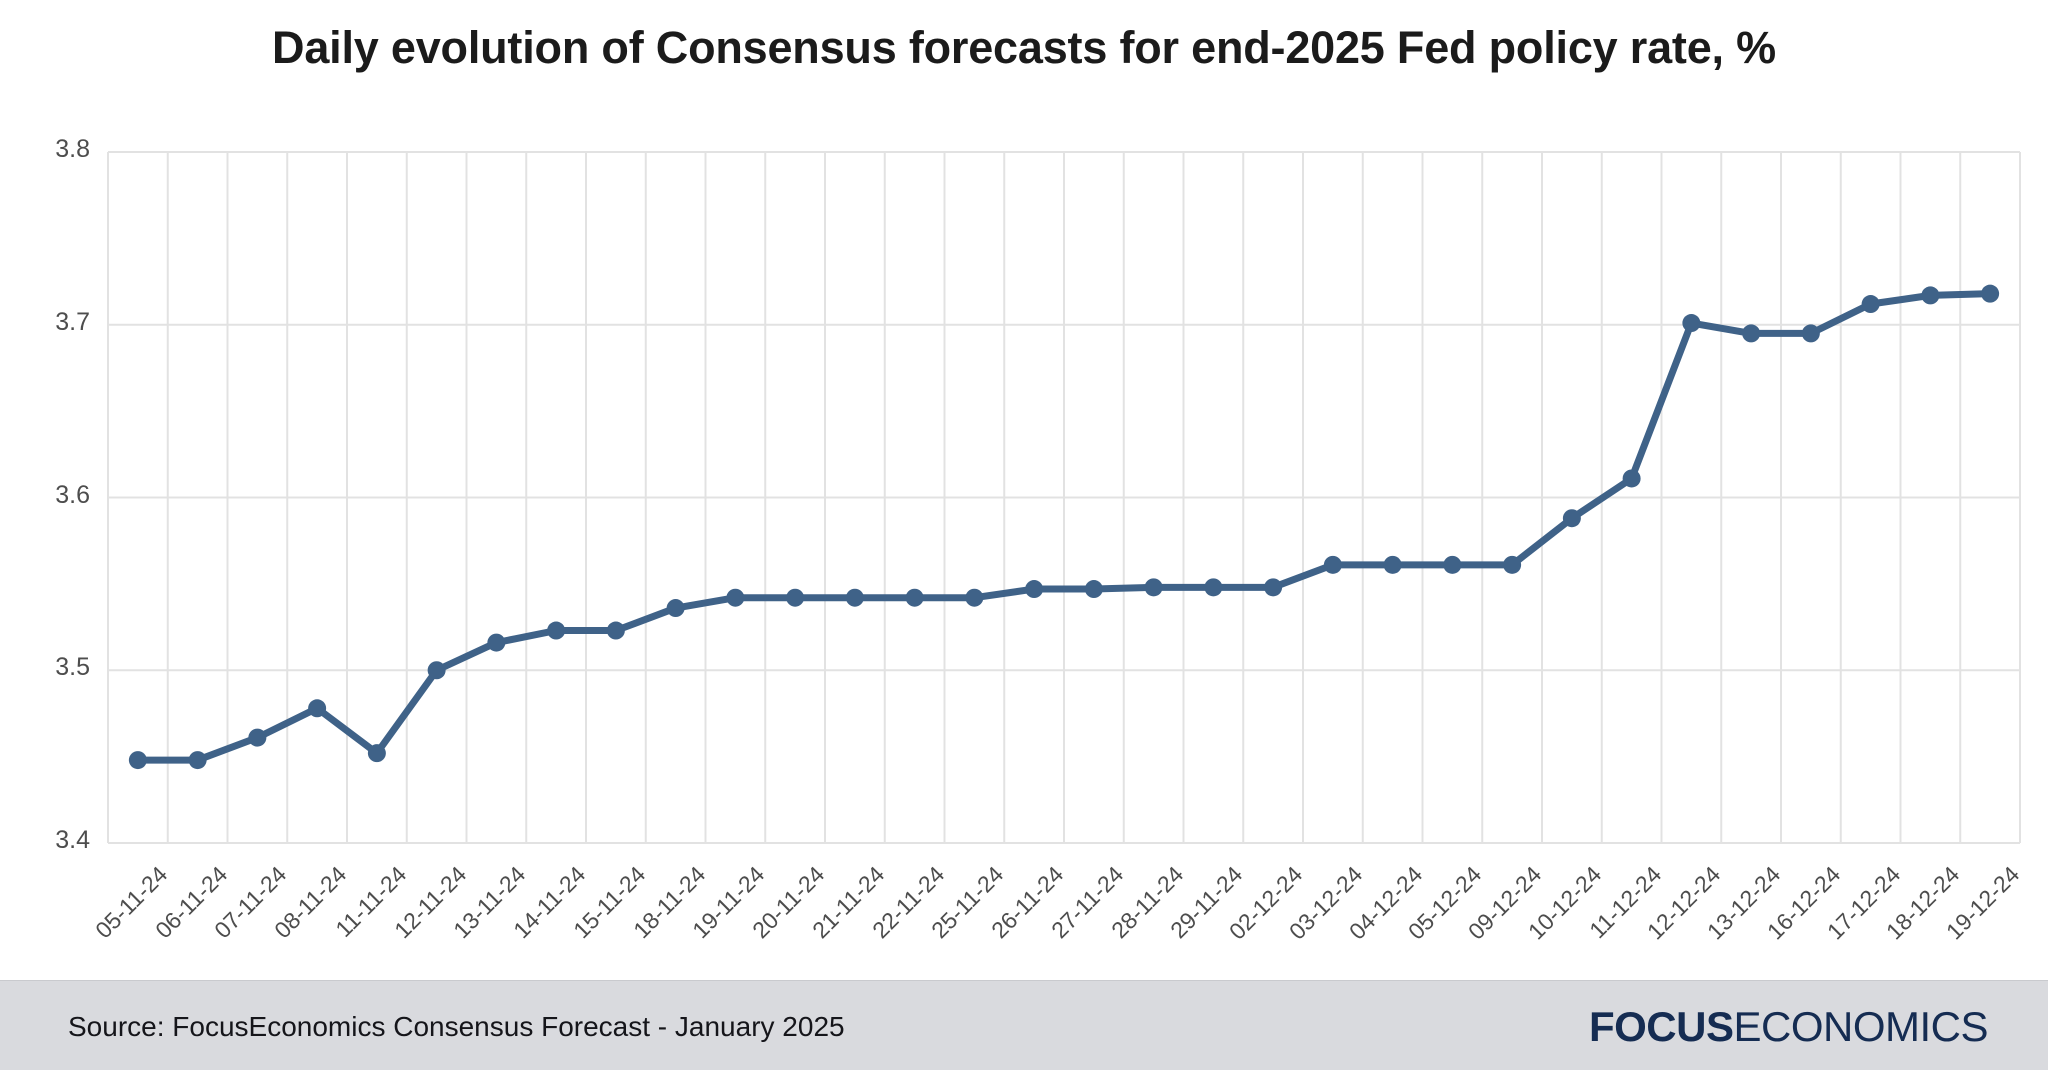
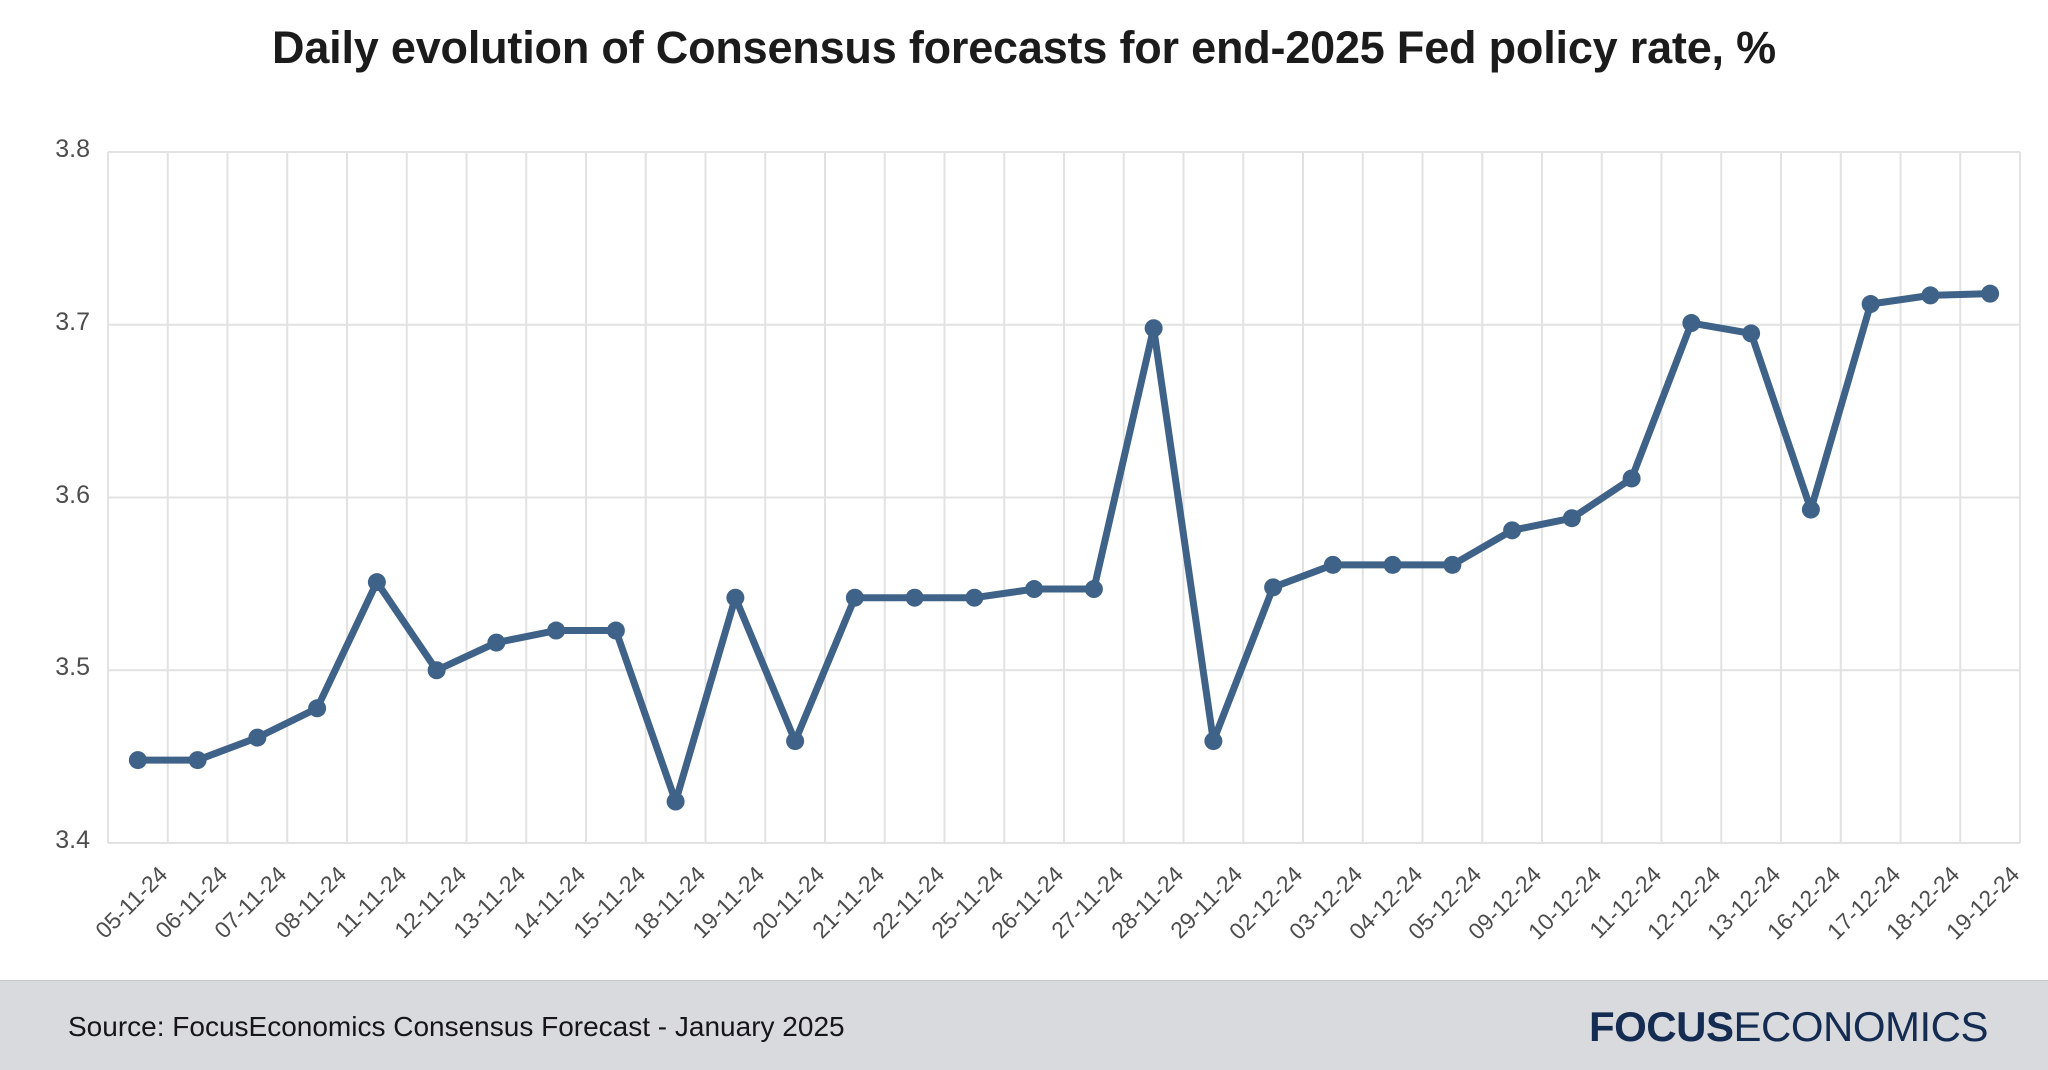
11-11-24: 3.452 -> 3.551
18-11-24: 3.536 -> 3.424
20-11-24: 3.542 -> 3.459
28-11-24: 3.548 -> 3.698
29-11-24: 3.548 -> 3.459
09-12-24: 3.561 -> 3.581
16-12-24: 3.695 -> 3.593
